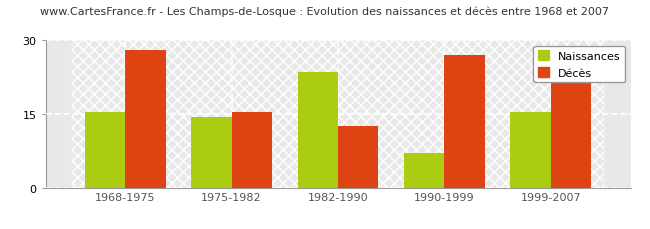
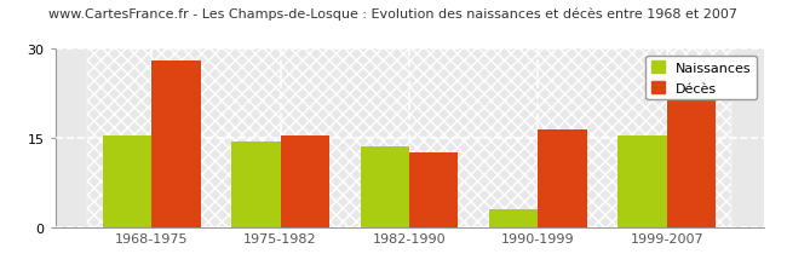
Naissances/1982-1990: 23.5 -> 13.5
Naissances/1990-1999: 7.0 -> 3.0
Décès/1990-1999: 27.0 -> 16.5
